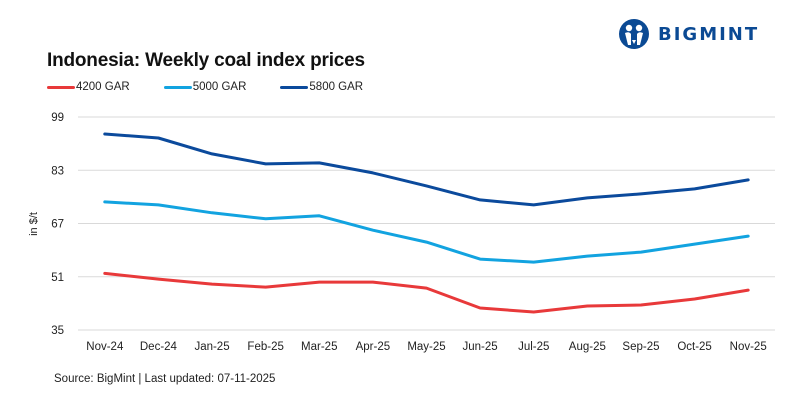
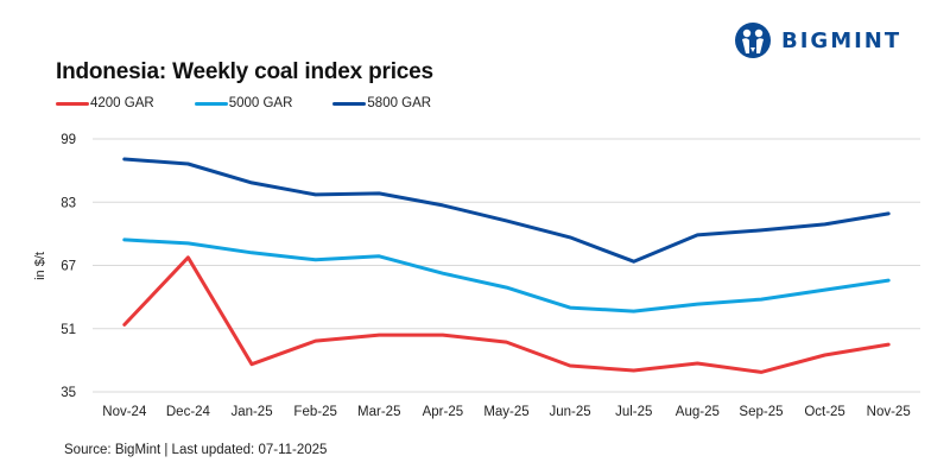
4200 GAR/Dec-24: 50 -> 69
4200 GAR/Jan-25: 49 -> 42
5800 GAR/Jul-25: 73 -> 68
4200 GAR/Sep-25: 42 -> 40
